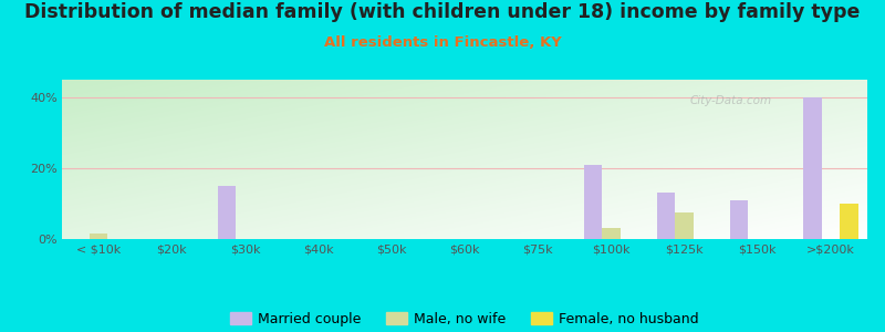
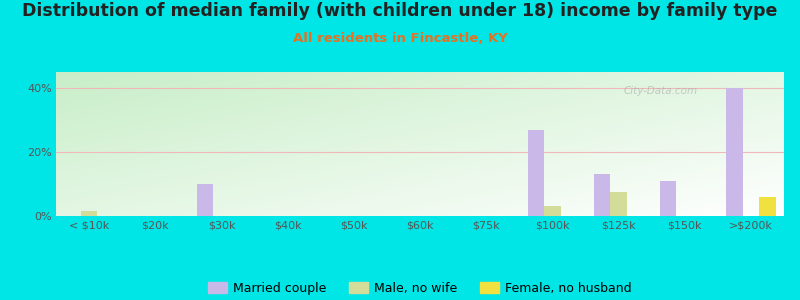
Married couple/$30k: 15% -> 10%
Married couple/$100k: 21% -> 27%
Female, no husband/>$200k: 10% -> 6%
